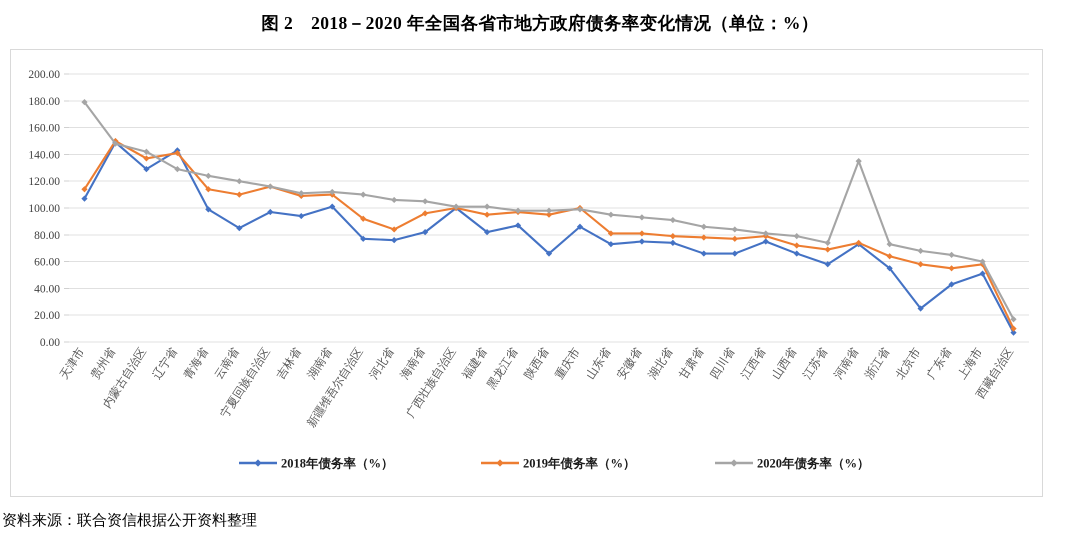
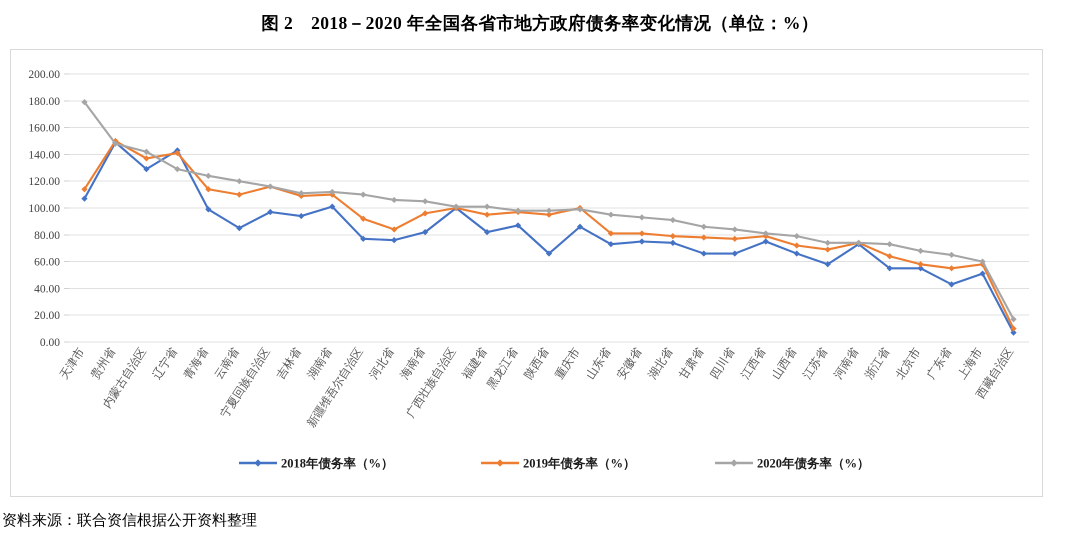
2020年债务率（%）/河南省: 135 -> 74
2018年债务率（%）/北京市: 25 -> 55
